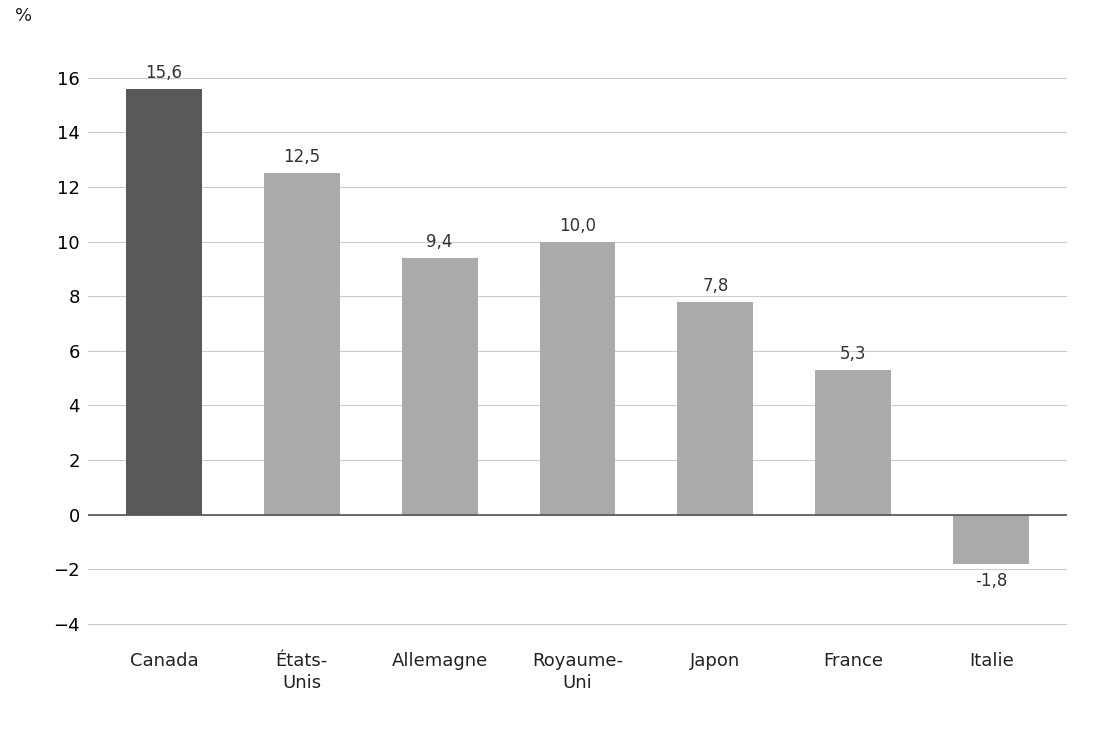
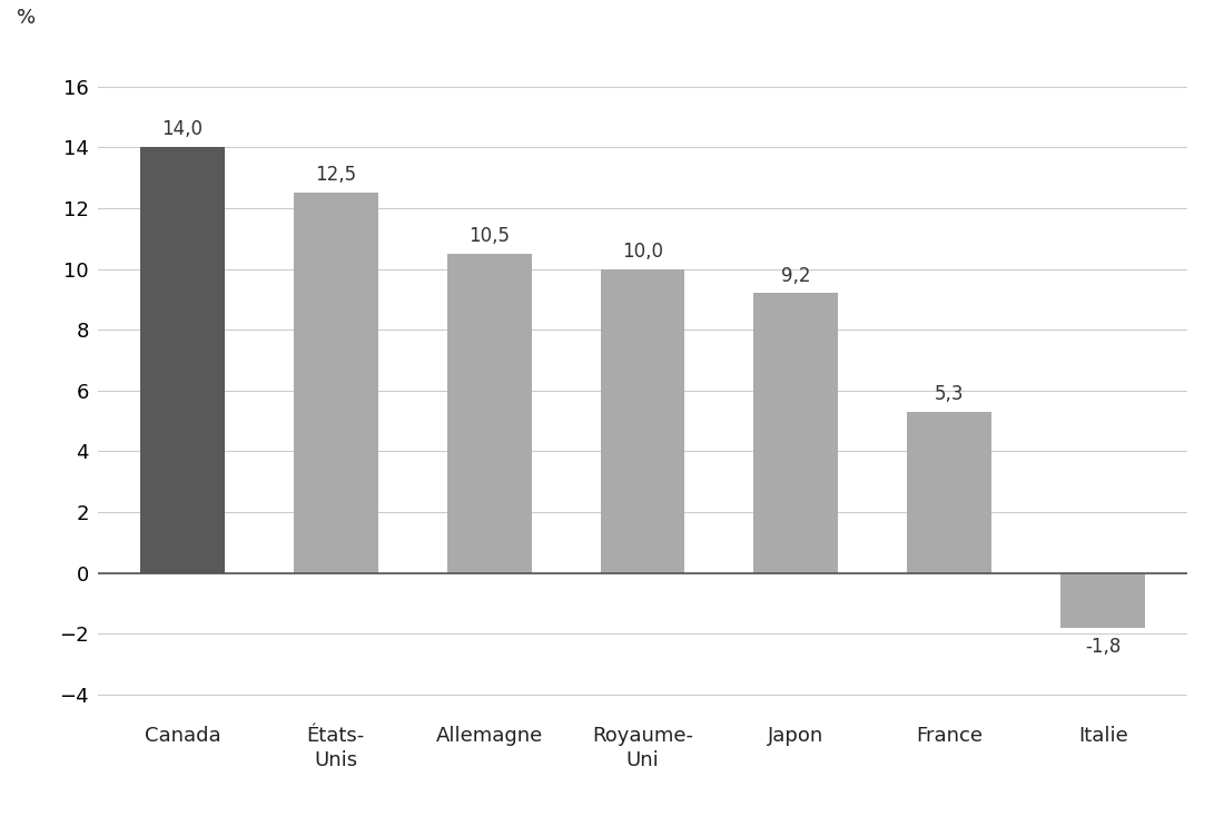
Canada: 15,6 -> 14,0
Allemagne: 9,4 -> 10,5
Japon: 7,8 -> 9,2
